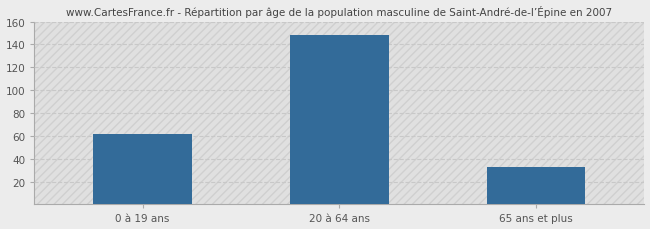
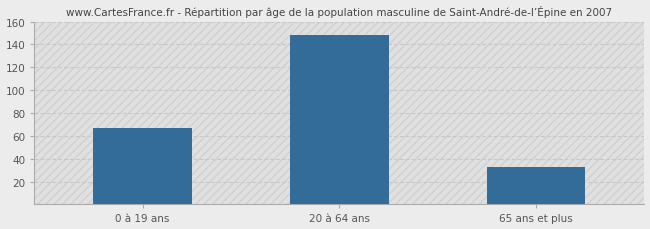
0 à 19 ans: 62 -> 67
